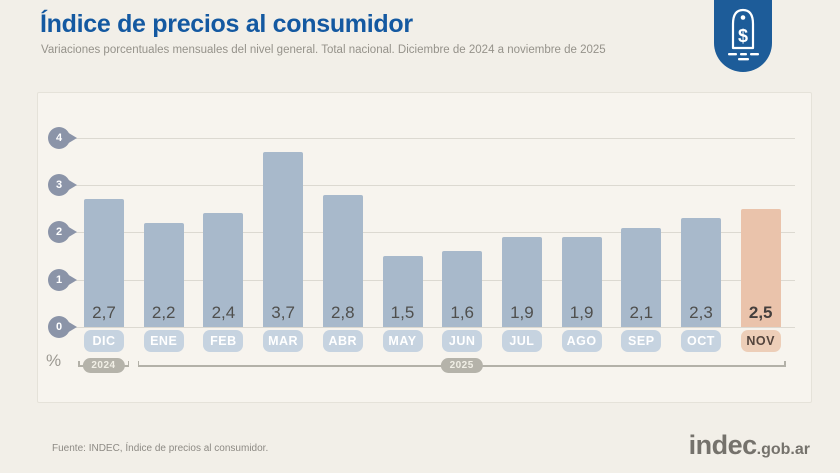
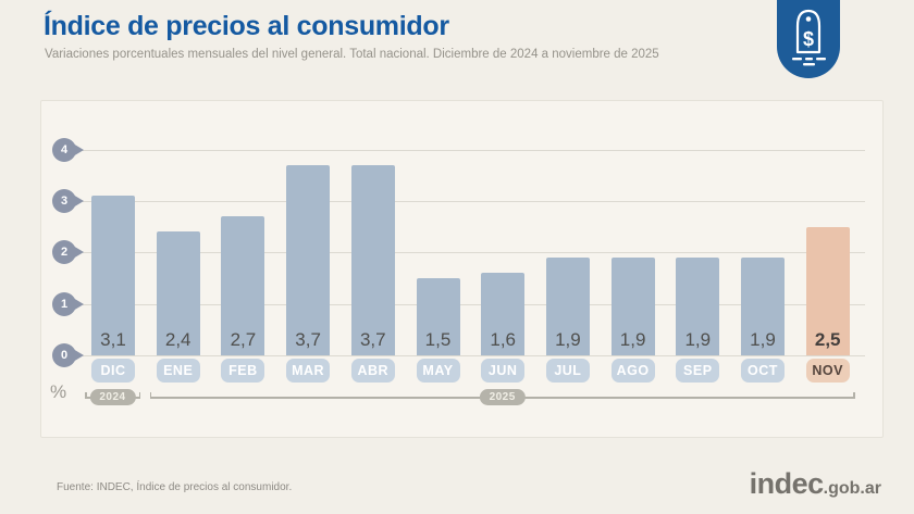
DIC: 2,7 -> 3,1
ENE: 2,2 -> 2,4
FEB: 2,4 -> 2,7
ABR: 2,8 -> 3,7
SEP: 2,1 -> 1,9
OCT: 2,3 -> 1,9
